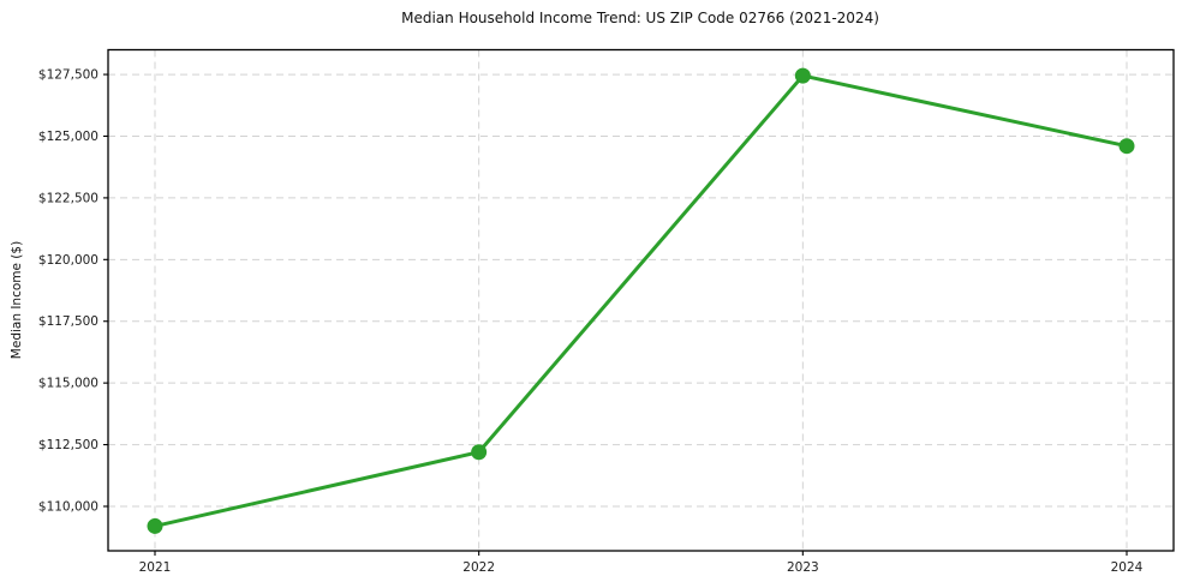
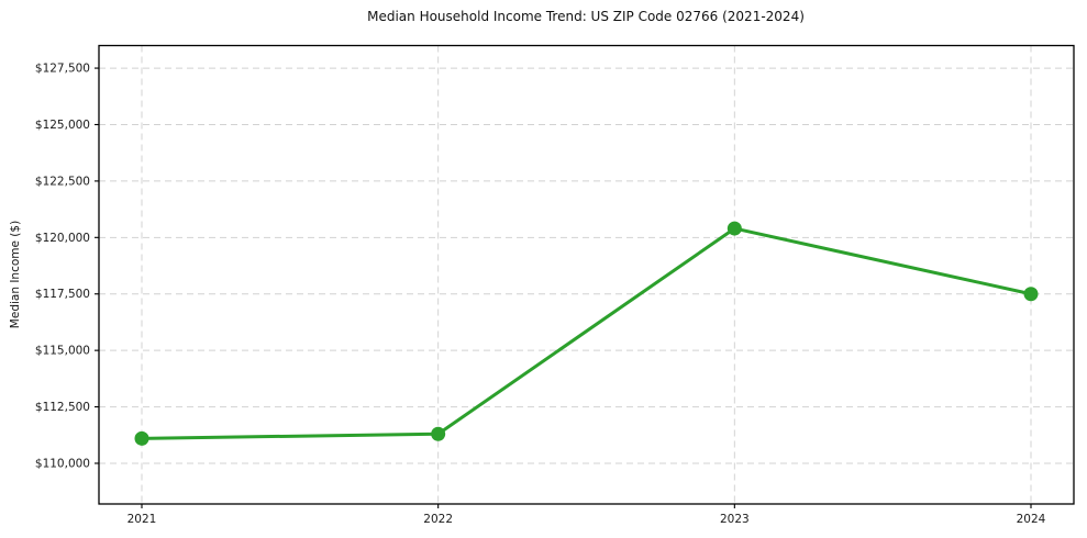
2021: $109200 -> $111100
2022: $112200 -> $111300
2023: $127400 -> $120400
2024: $124600 -> $117500
